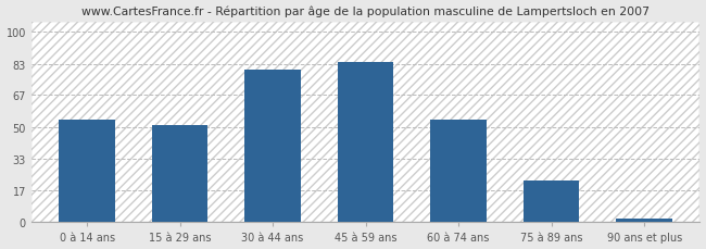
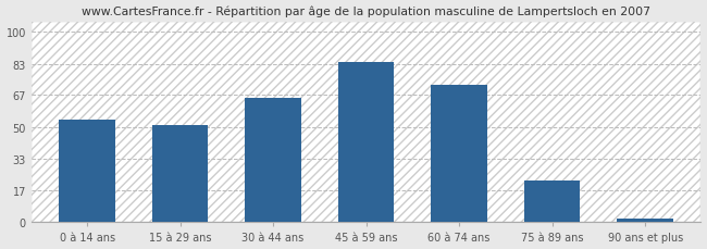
30 à 44 ans: 80 -> 65
60 à 74 ans: 54 -> 72
